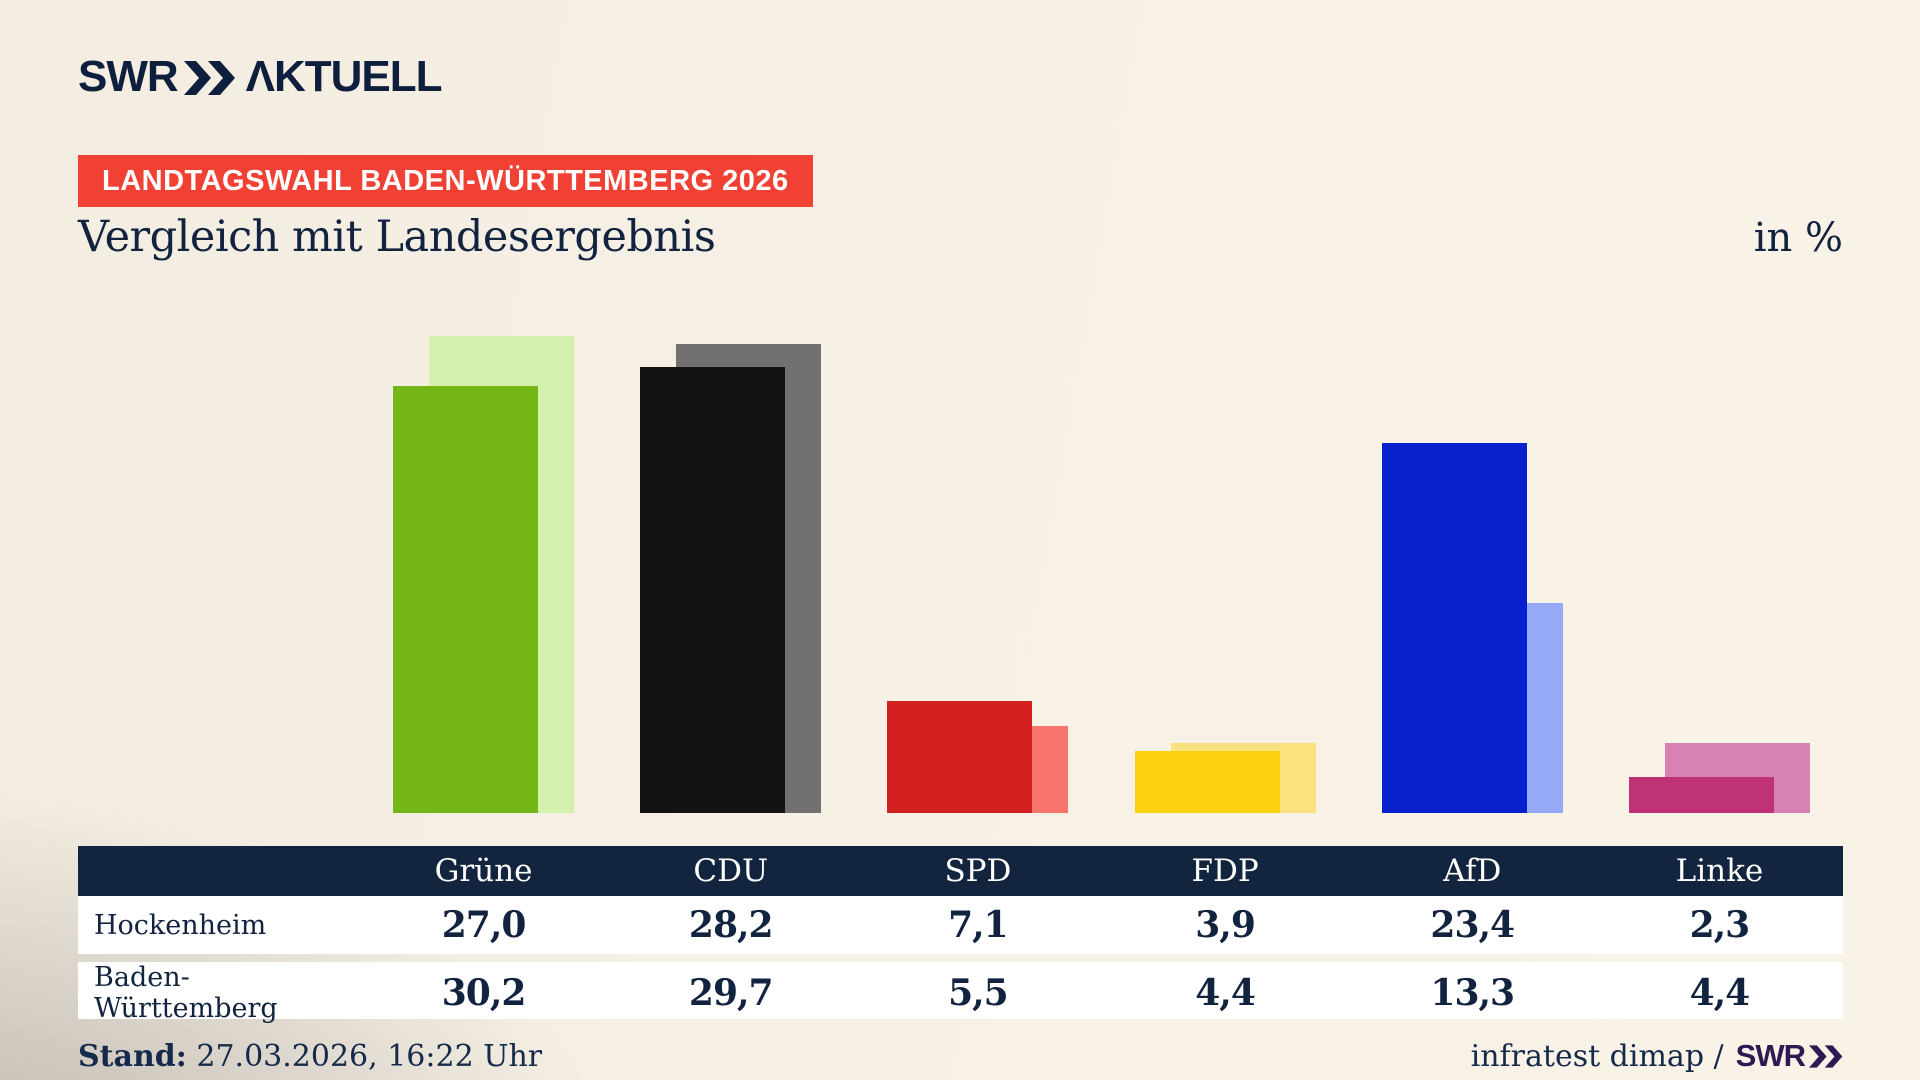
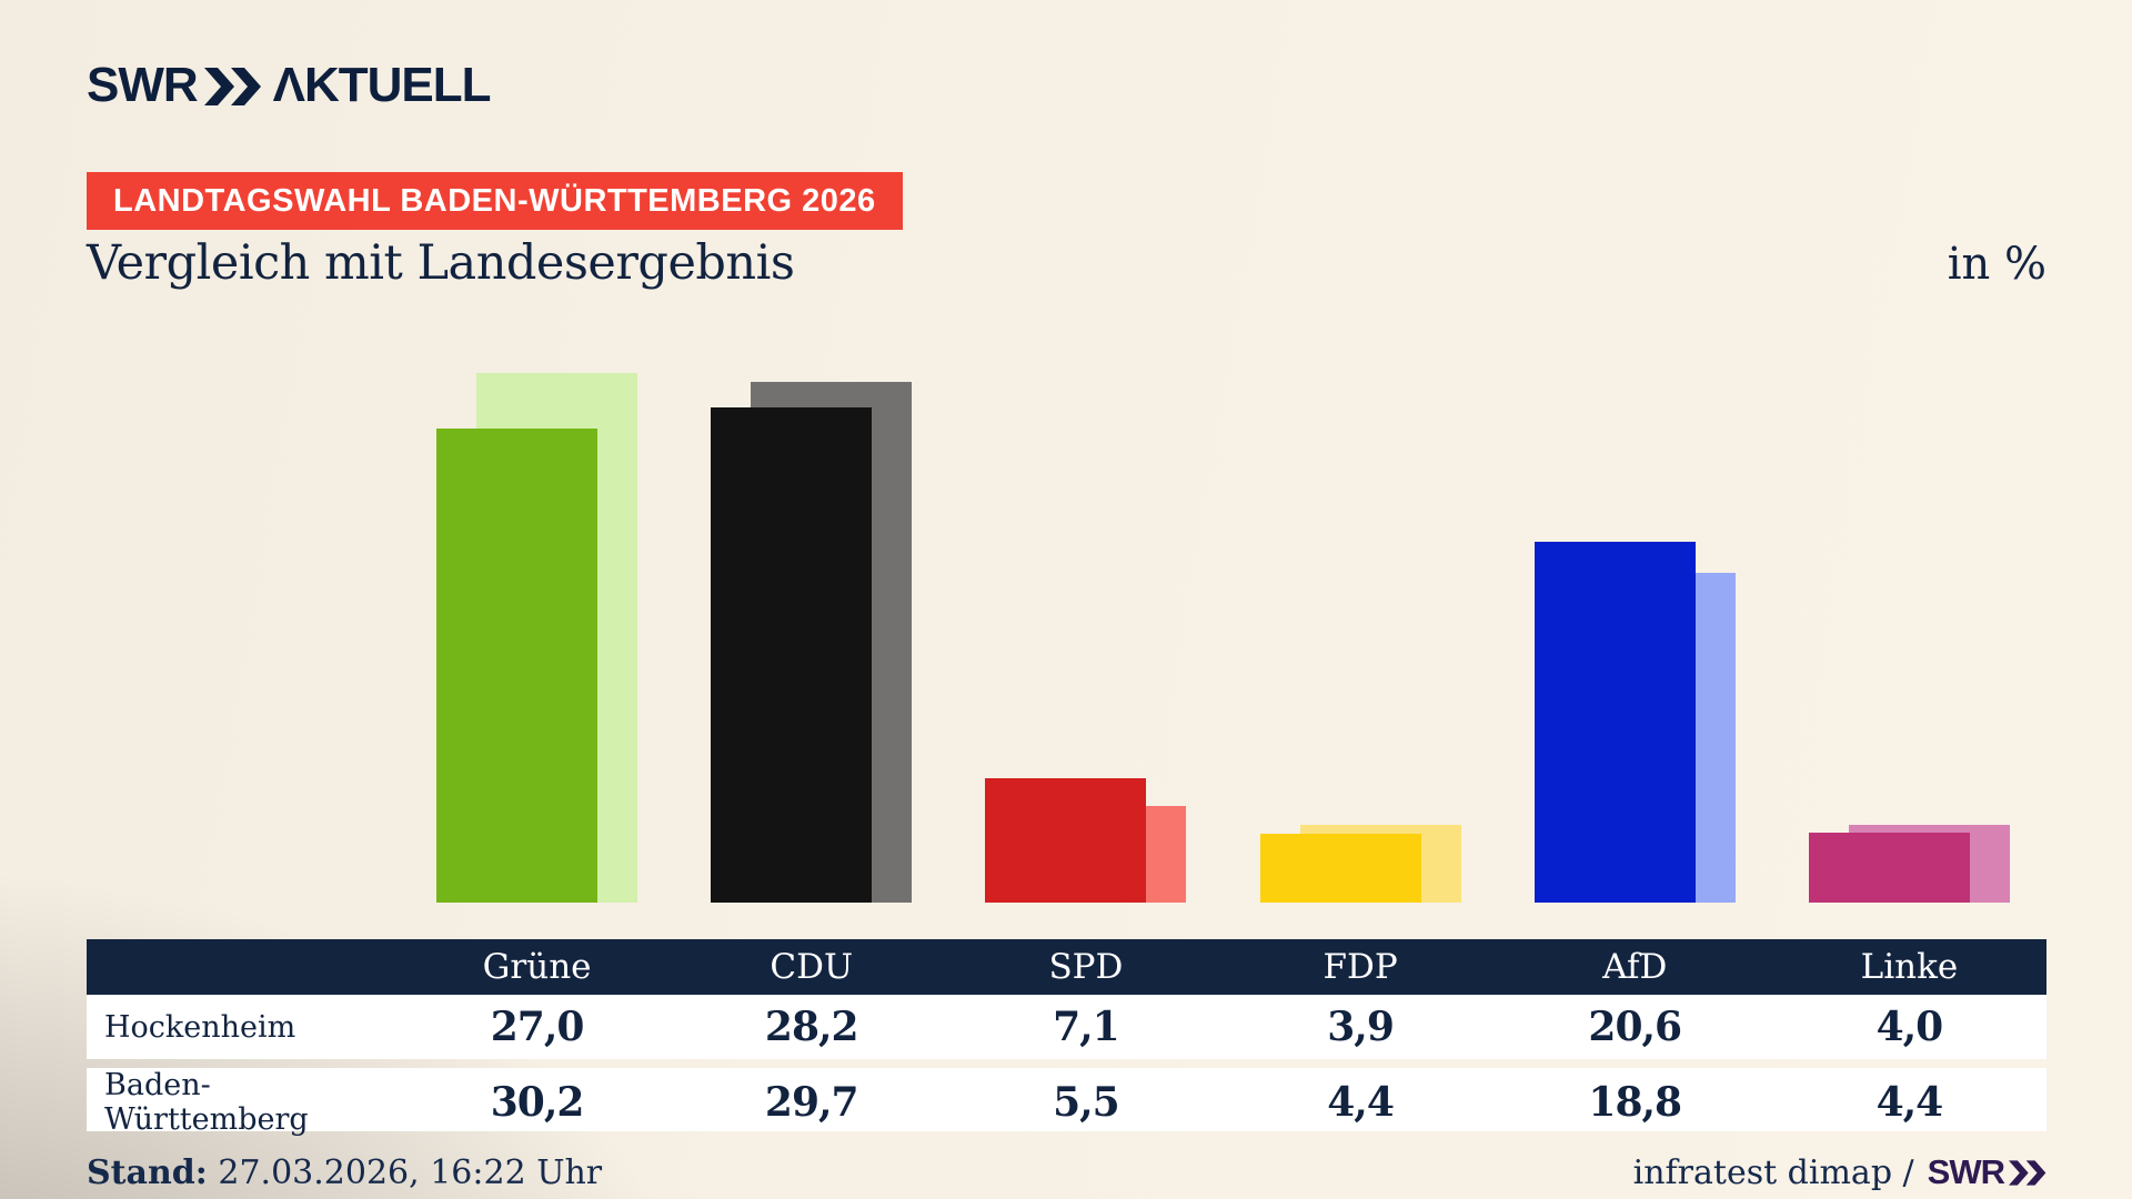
Hockenheim/AfD: 23,4 -> 20,6
Baden-Württemberg/AfD: 13,3 -> 18,8
Hockenheim/Linke: 2,3 -> 4,0
